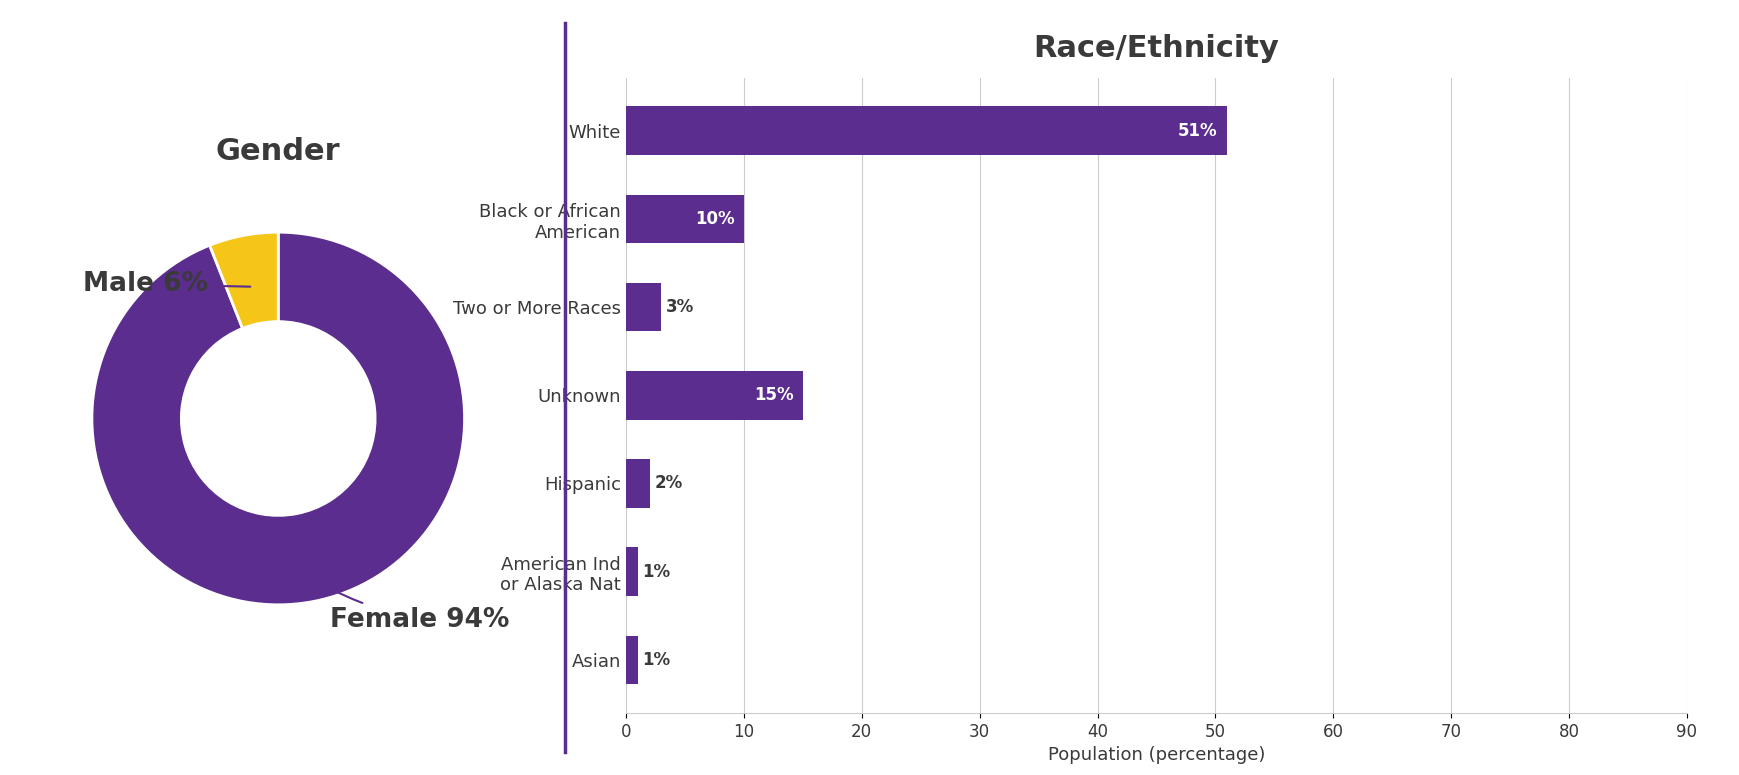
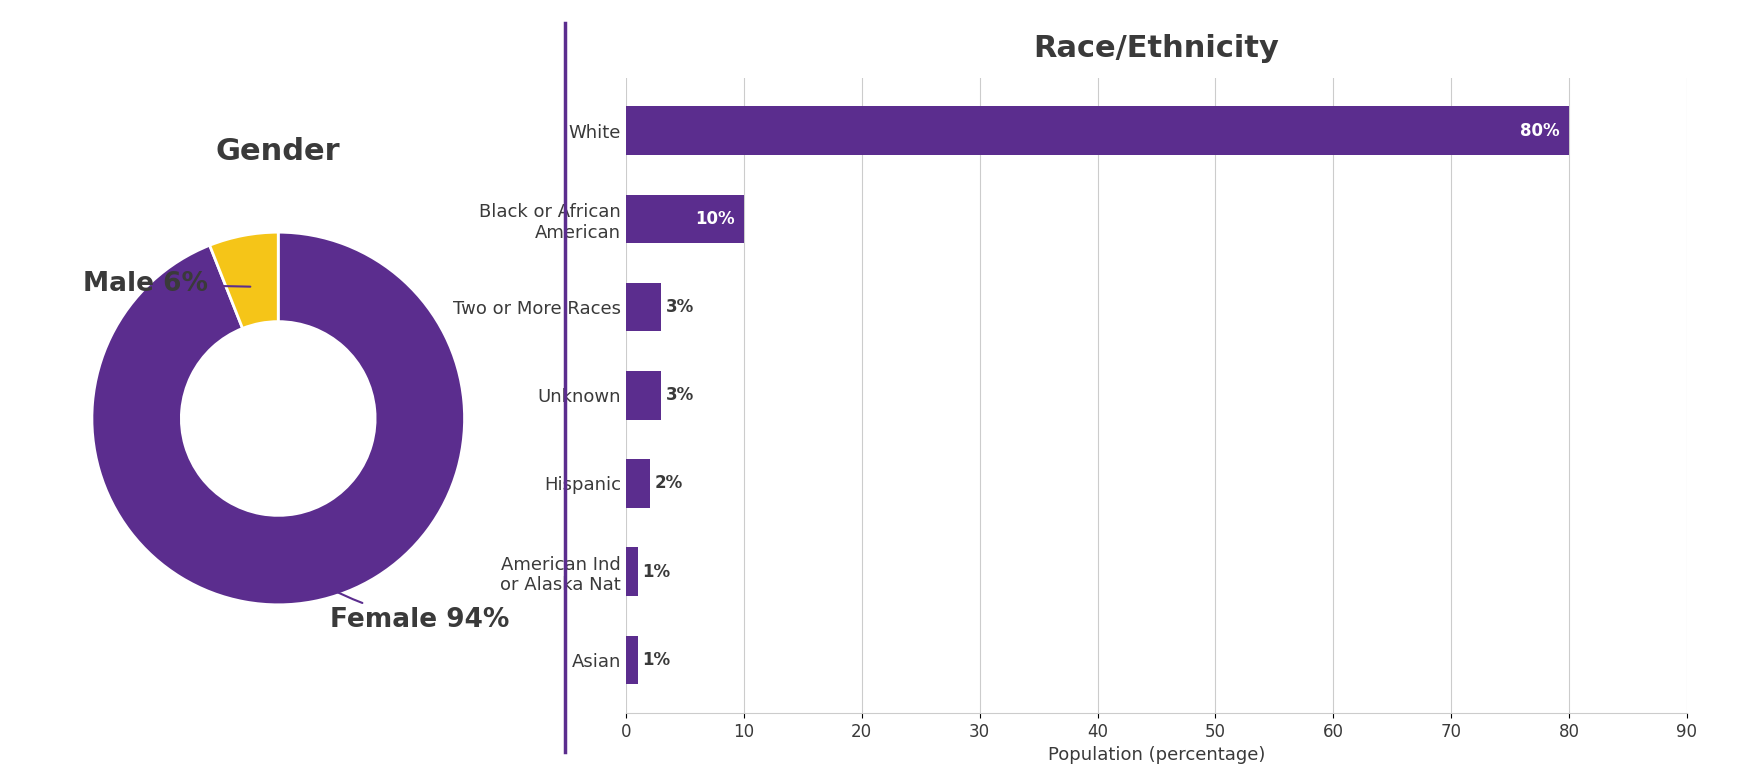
White: 51% -> 80%
Unknown: 15% -> 3%
